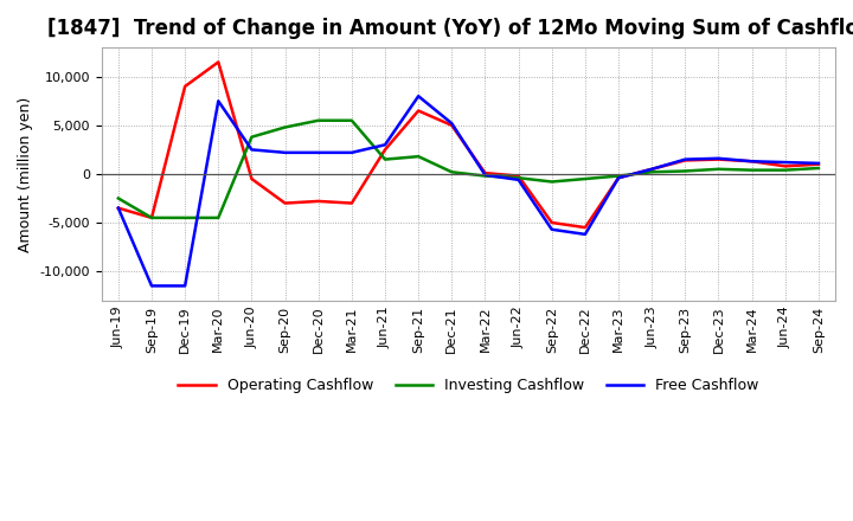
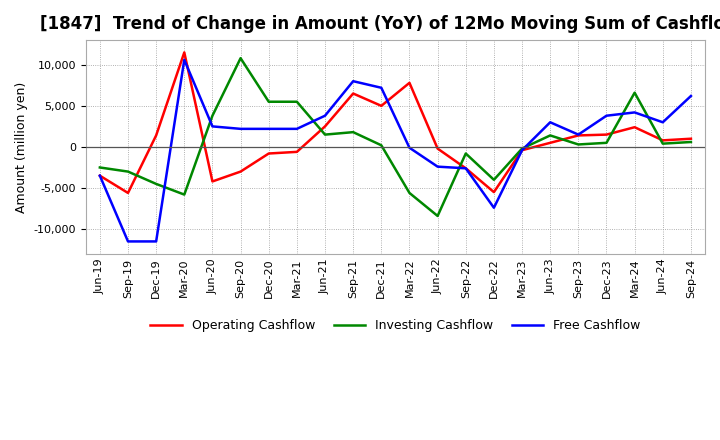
Operating Cashflow/Sep-19: -4,500 -> -5,600
Investing Cashflow/Sep-19: -4,500 -> -3,000
Operating Cashflow/Dec-19: 9,000 -> 1,400
Investing Cashflow/Mar-20: -4,500 -> -5,800
Free Cashflow/Mar-20: 7,500 -> 10,600
Operating Cashflow/Jun-20: -500 -> -4,200
Investing Cashflow/Sep-20: 4,800 -> 10,800
Operating Cashflow/Dec-20: -2,800 -> -800
Operating Cashflow/Mar-21: -3,000 -> -600
Free Cashflow/Jun-21: 3,000 -> 3,800
Free Cashflow/Dec-21: 5,200 -> 7,200
Operating Cashflow/Mar-22: 100 -> 7,800
Investing Cashflow/Mar-22: -200 -> -5,600
Investing Cashflow/Jun-22: -400 -> -8,400
Free Cashflow/Jun-22: -600 -> -2,400
Operating Cashflow/Sep-22: -5,000 -> -2,600
Free Cashflow/Sep-22: -5,700 -> -2,600
Investing Cashflow/Dec-22: -500 -> -4,000
Free Cashflow/Dec-22: -6,200 -> -7,400
Investing Cashflow/Jun-23: 200 -> 1,400
Free Cashflow/Jun-23: 500 -> 3,000
Free Cashflow/Dec-23: 1,600 -> 3,800
Operating Cashflow/Mar-24: 1,300 -> 2,400
Investing Cashflow/Mar-24: 400 -> 6,600
Free Cashflow/Mar-24: 1,300 -> 4,200
Free Cashflow/Jun-24: 1,200 -> 3,000
Free Cashflow/Sep-24: 1,100 -> 6,200
